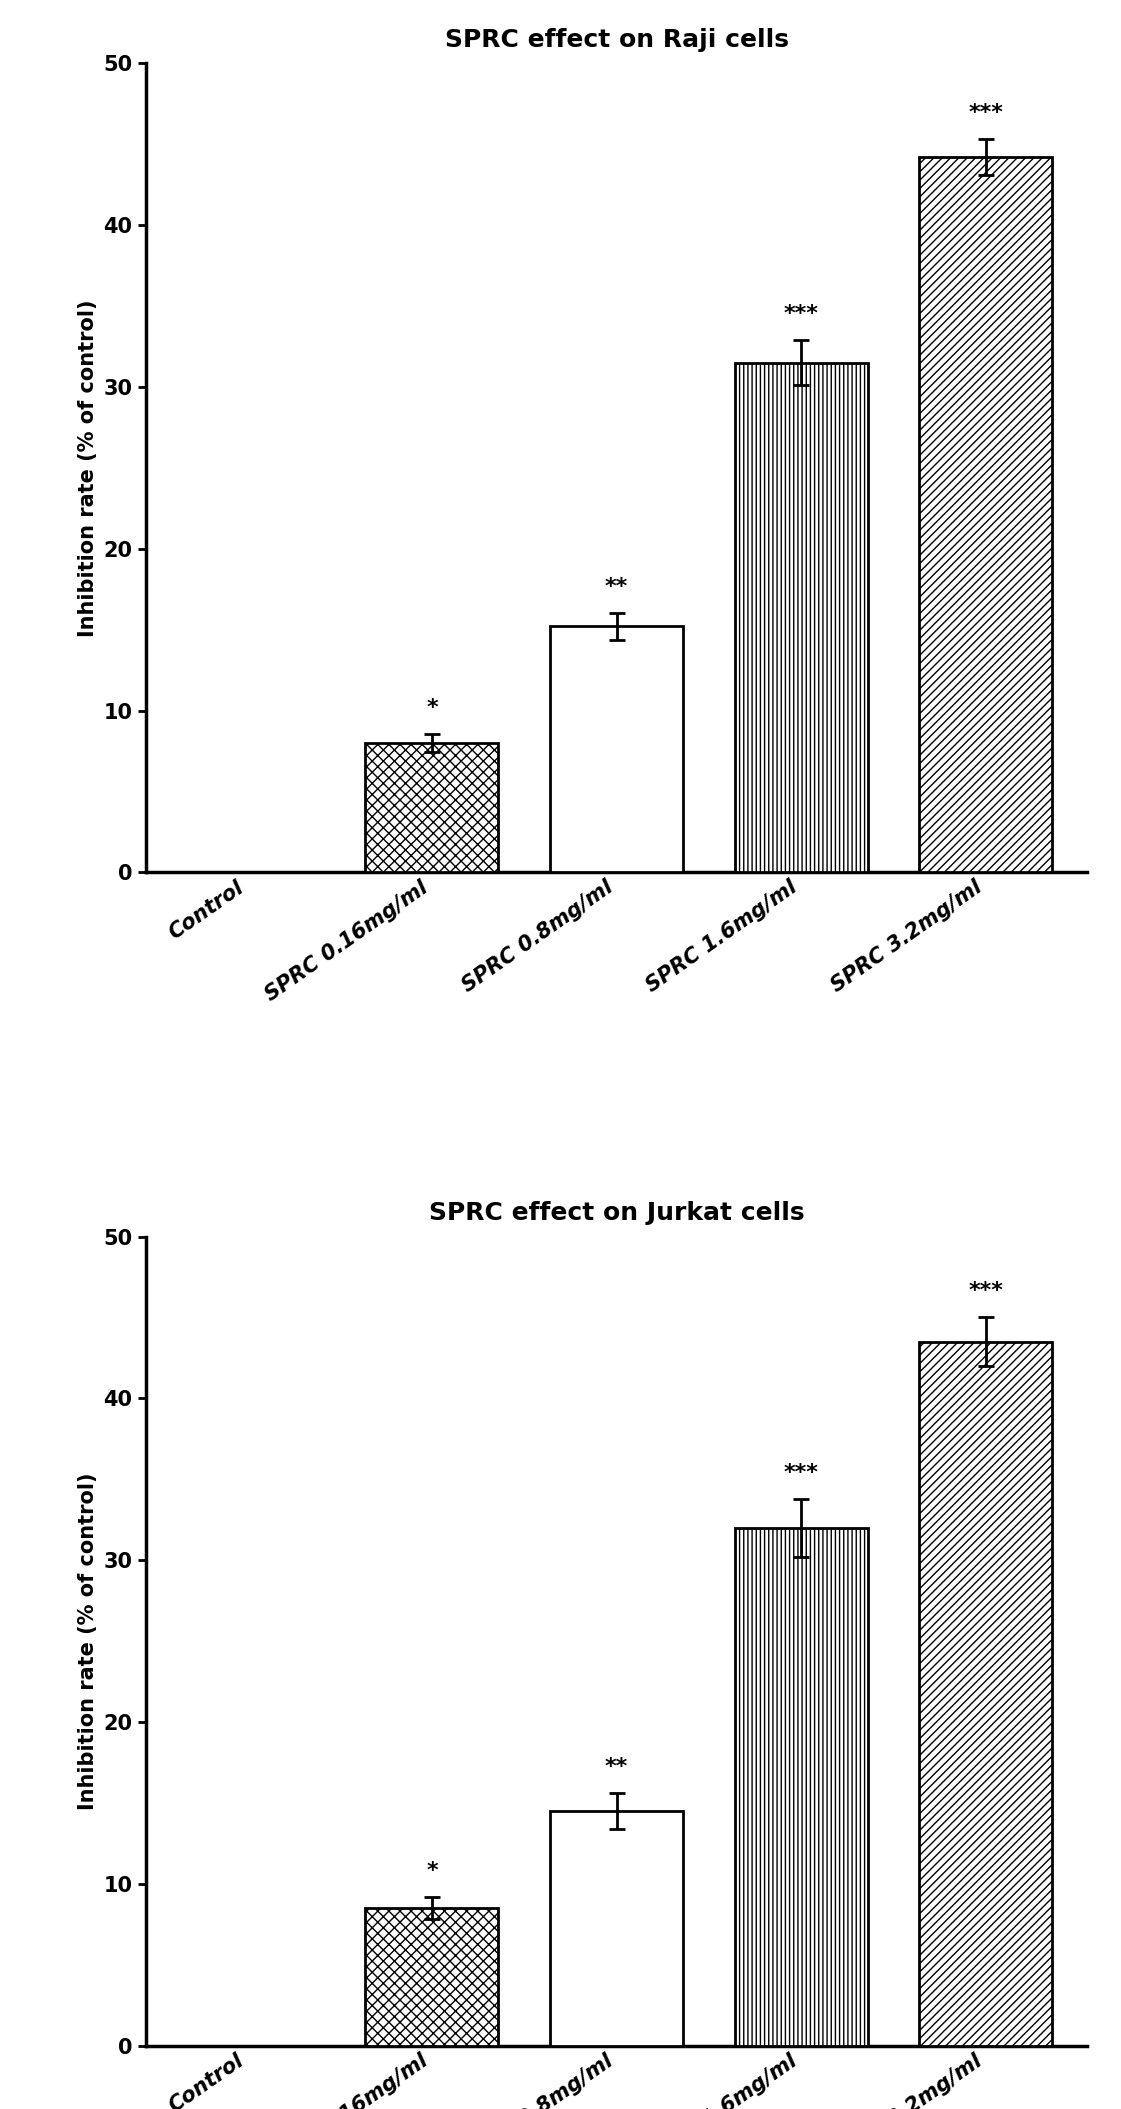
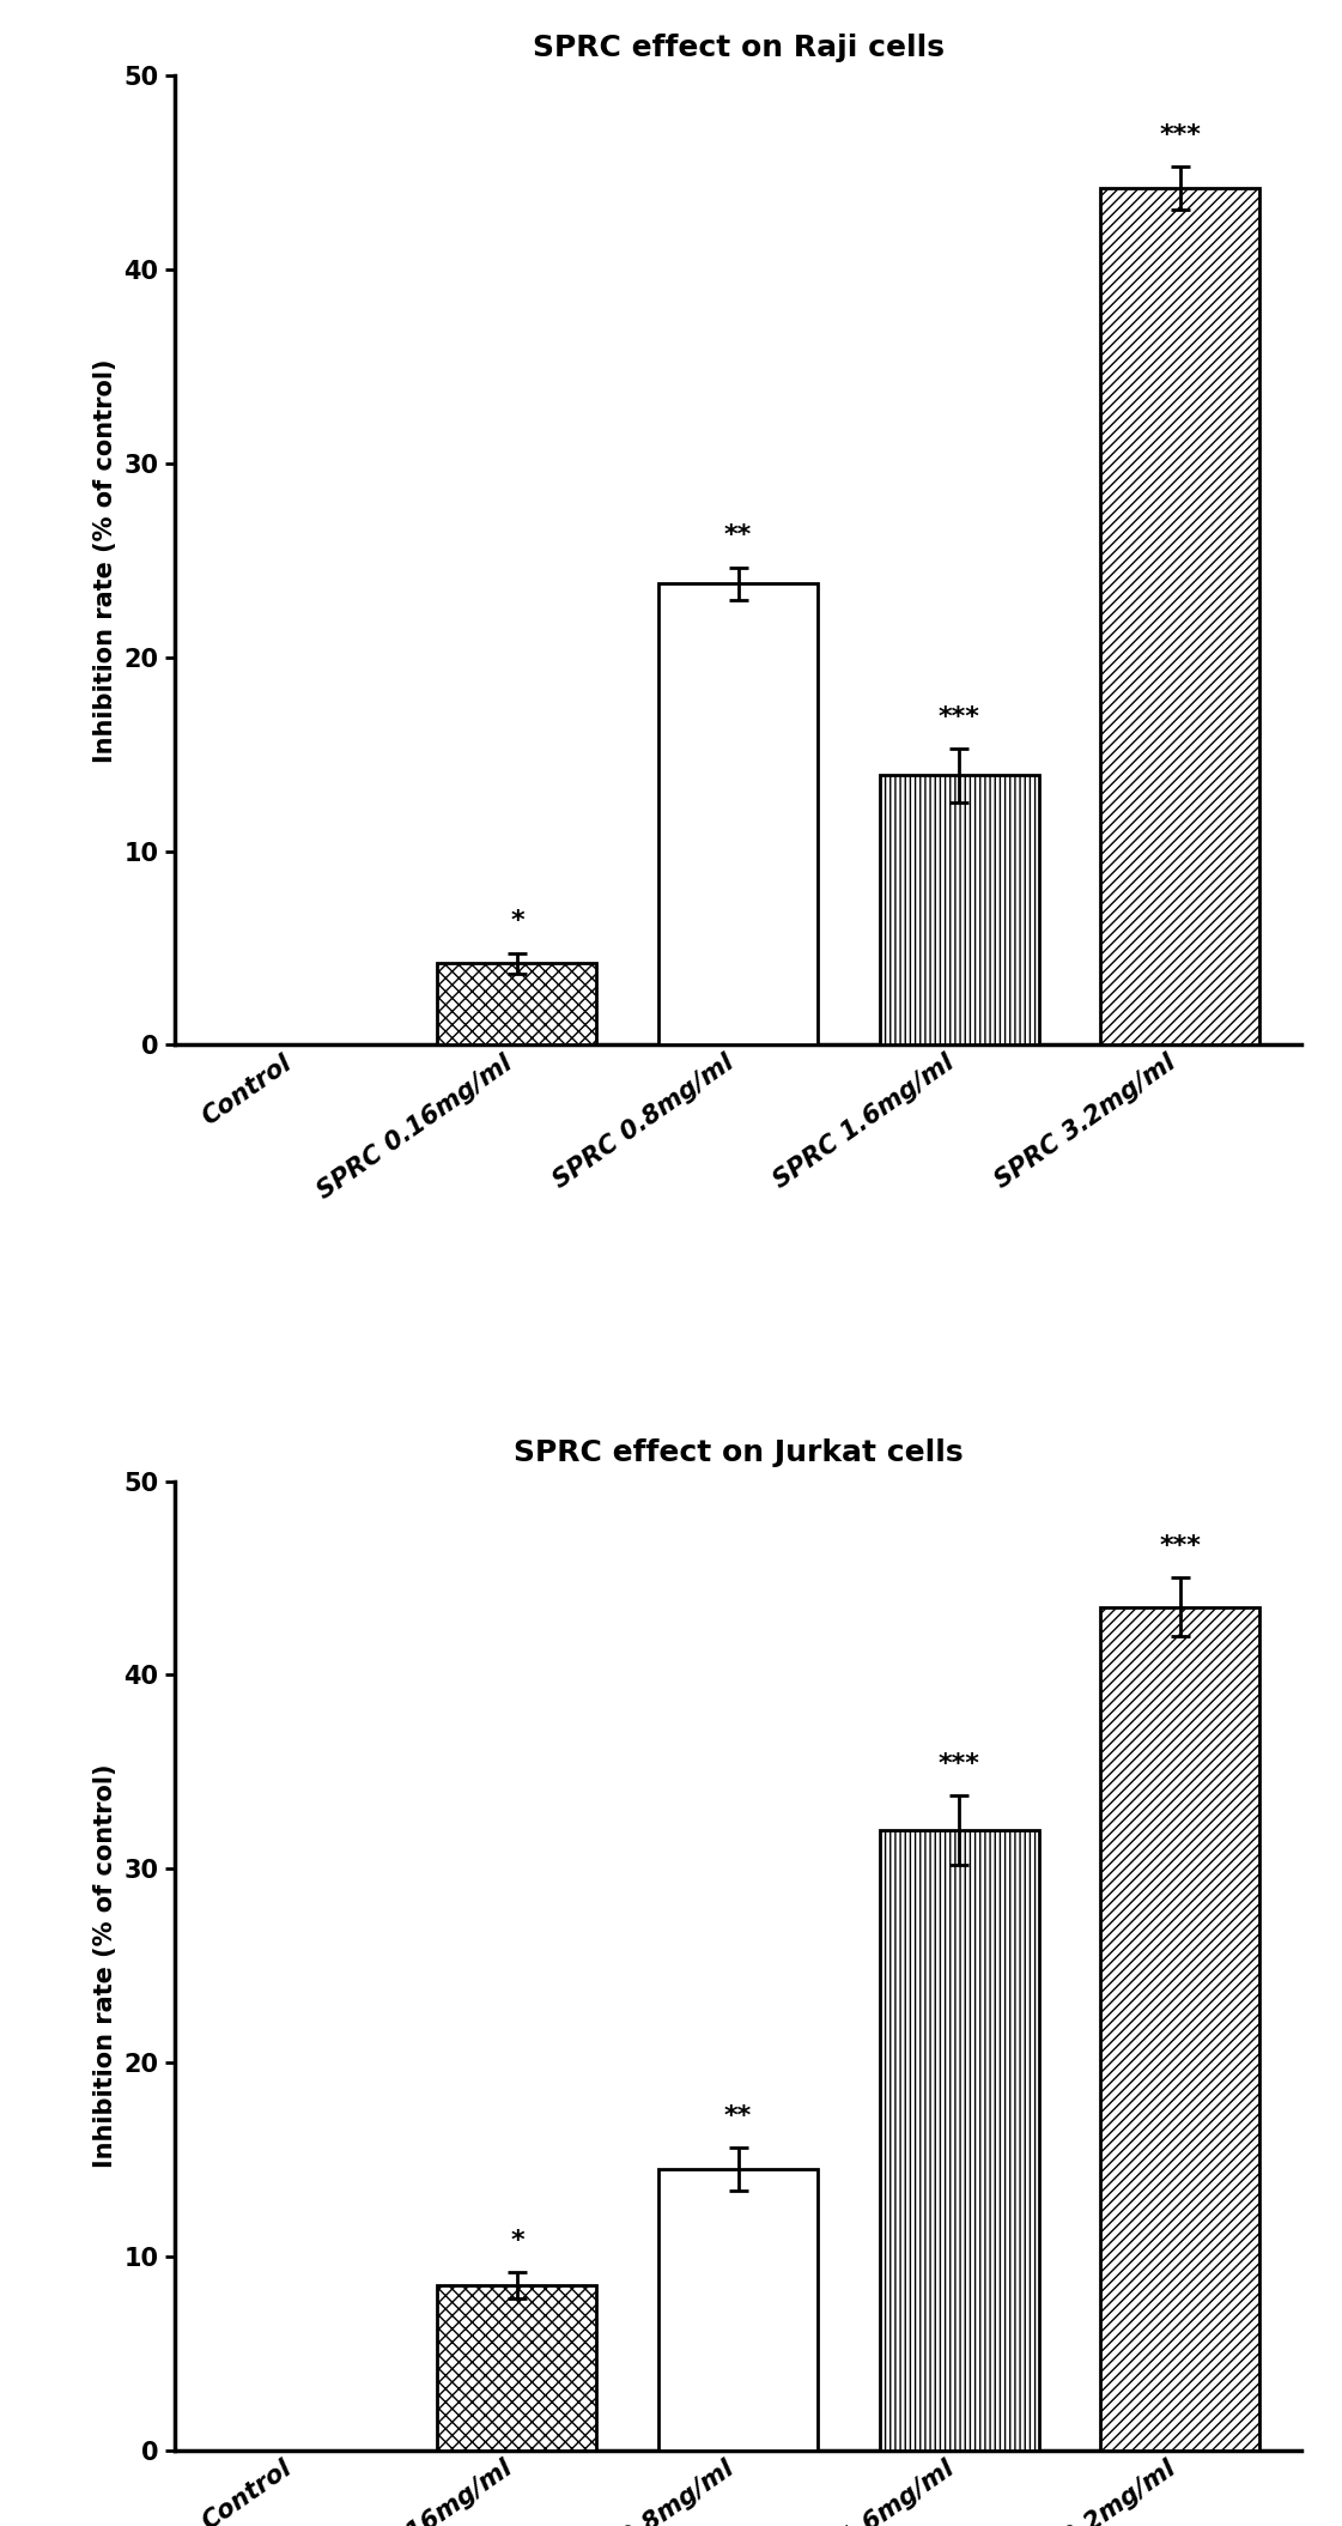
SPRC effect on Raji cells/SPRC 0.16mg/ml: 8.0 -> 4.2
SPRC effect on Raji cells/SPRC 0.8mg/ml: 15.2 -> 23.8
SPRC effect on Raji cells/SPRC 1.6mg/ml: 31.5 -> 13.9
